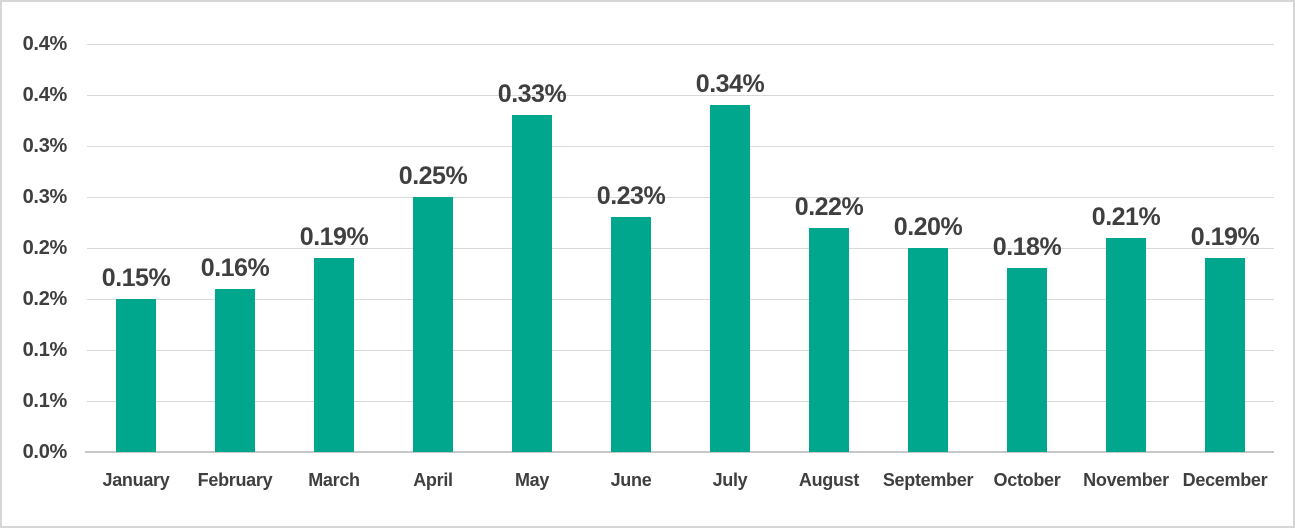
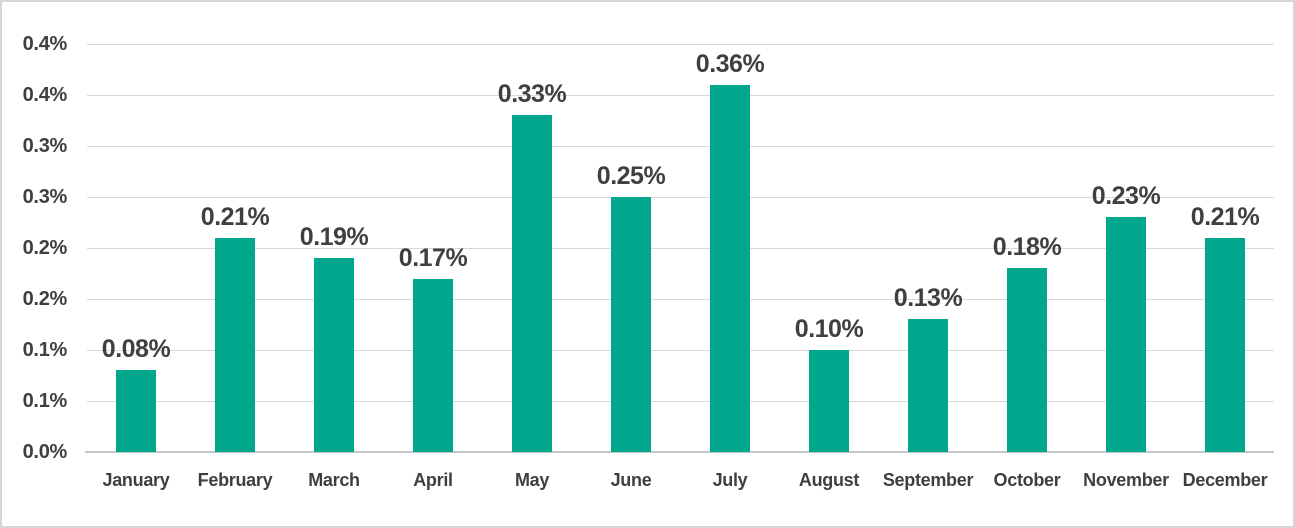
January: 0.15% -> 0.08%
February: 0.16% -> 0.21%
April: 0.25% -> 0.17%
June: 0.23% -> 0.25%
July: 0.34% -> 0.36%
August: 0.22% -> 0.10%
September: 0.20% -> 0.13%
November: 0.21% -> 0.23%
December: 0.19% -> 0.21%
